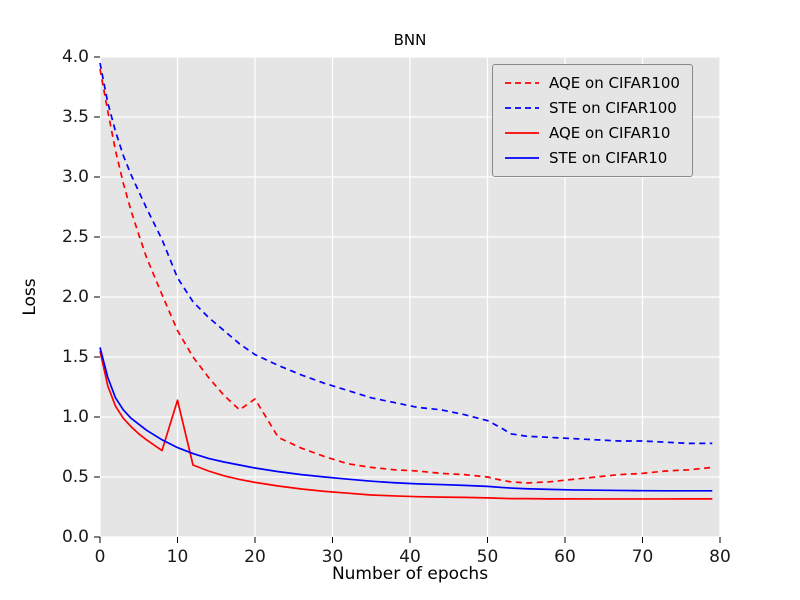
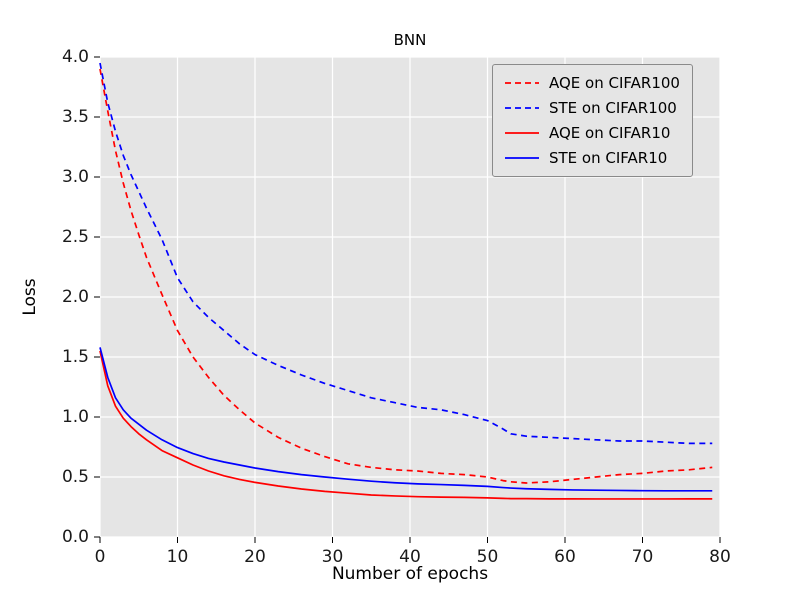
AQE on CIFAR10/10: 1.14 -> 0.66
AQE on CIFAR100/20: 1.15 -> 0.95
